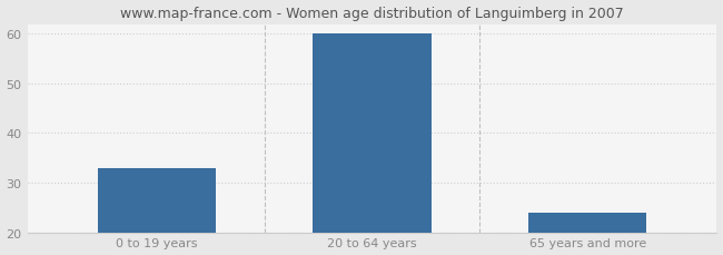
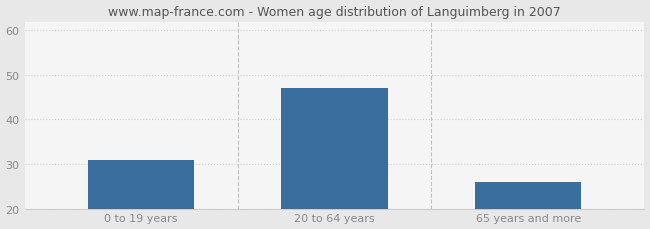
0 to 19 years: 33 -> 31
20 to 64 years: 60 -> 47
65 years and more: 24 -> 26
